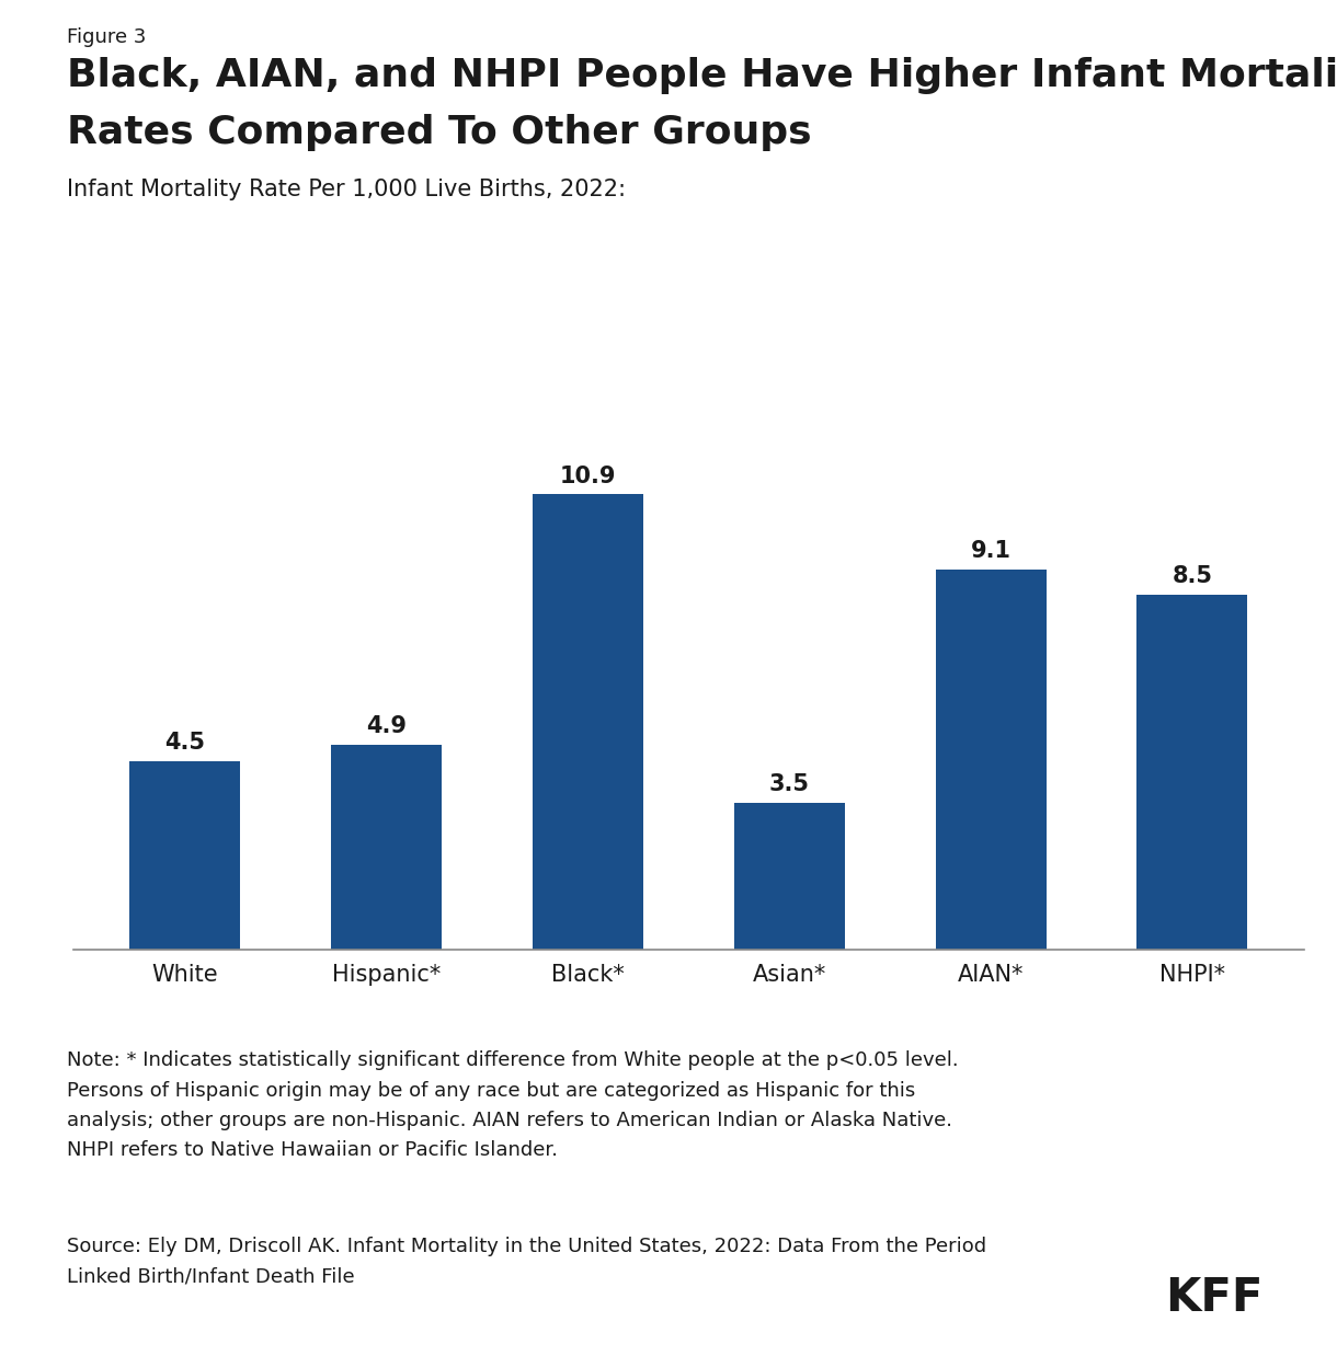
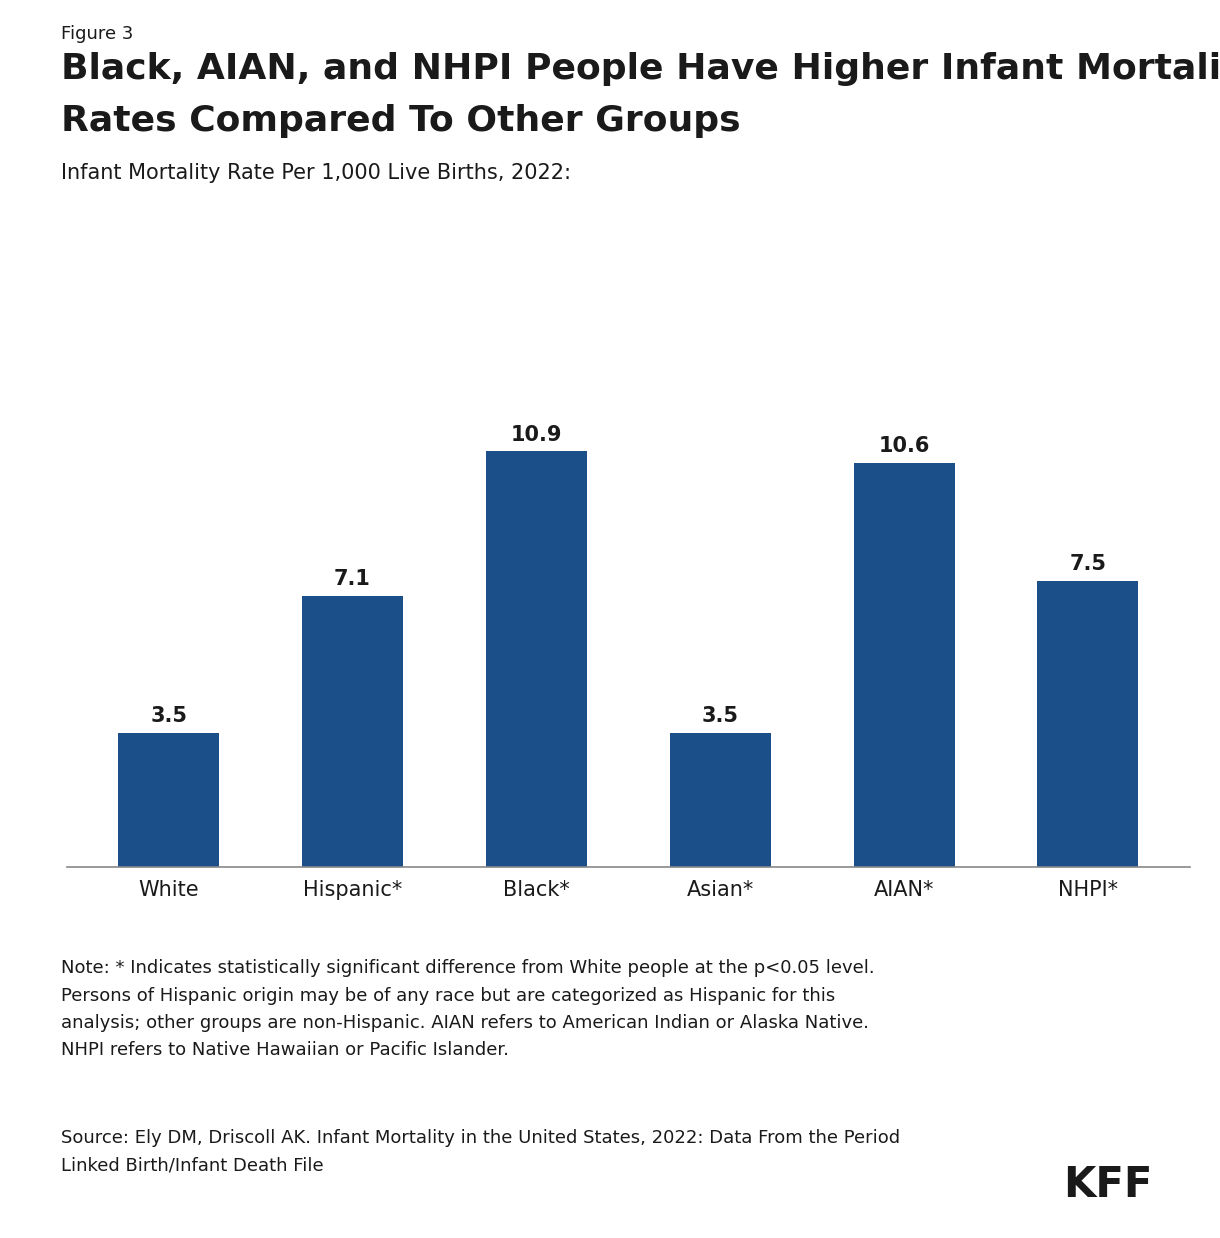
White: 4.5 -> 3.5
Hispanic*: 4.9 -> 7.1
AIAN*: 9.1 -> 10.6
NHPI*: 8.5 -> 7.5
